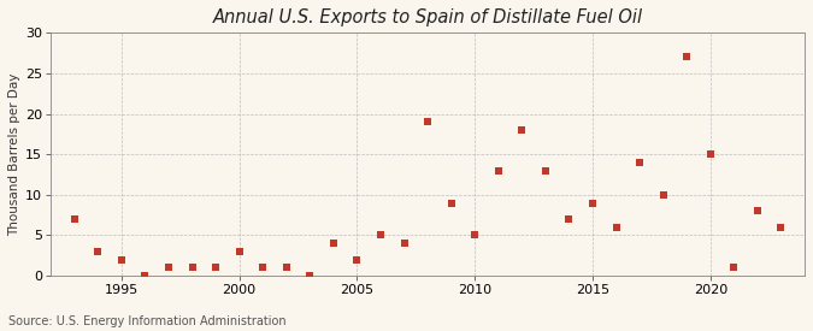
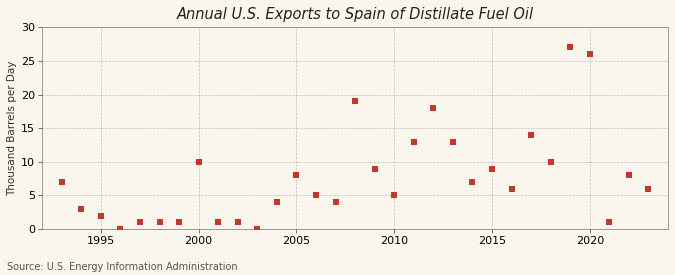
2000: 3 -> 10
2005: 2 -> 8
2020: 15 -> 26
